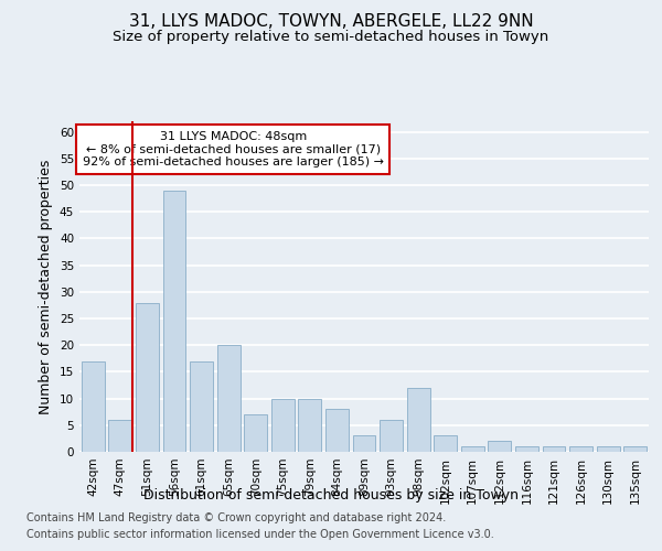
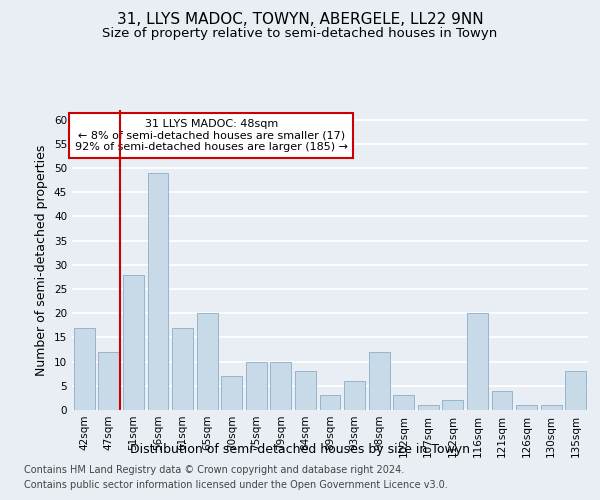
47sqm: 6 -> 12
116sqm: 1 -> 20
121sqm: 1 -> 4
135sqm: 1 -> 8
